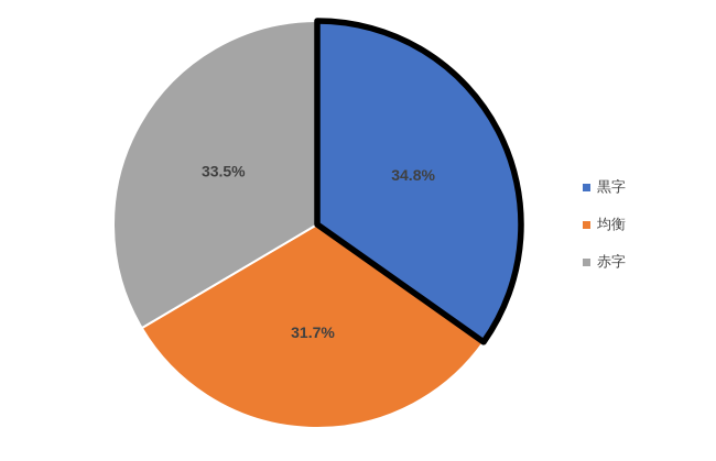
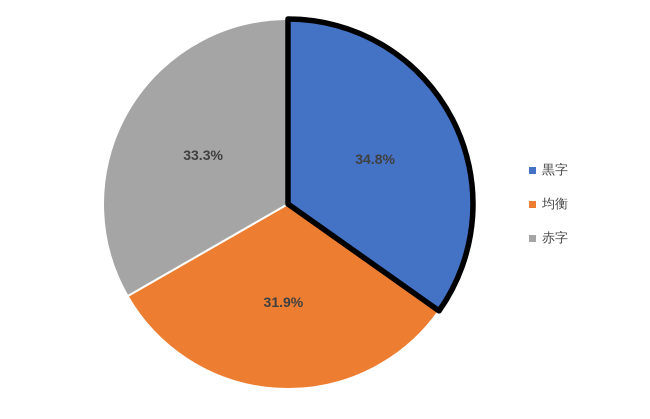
均衡: 31.7% -> 31.9%
赤字: 33.5% -> 33.3%
